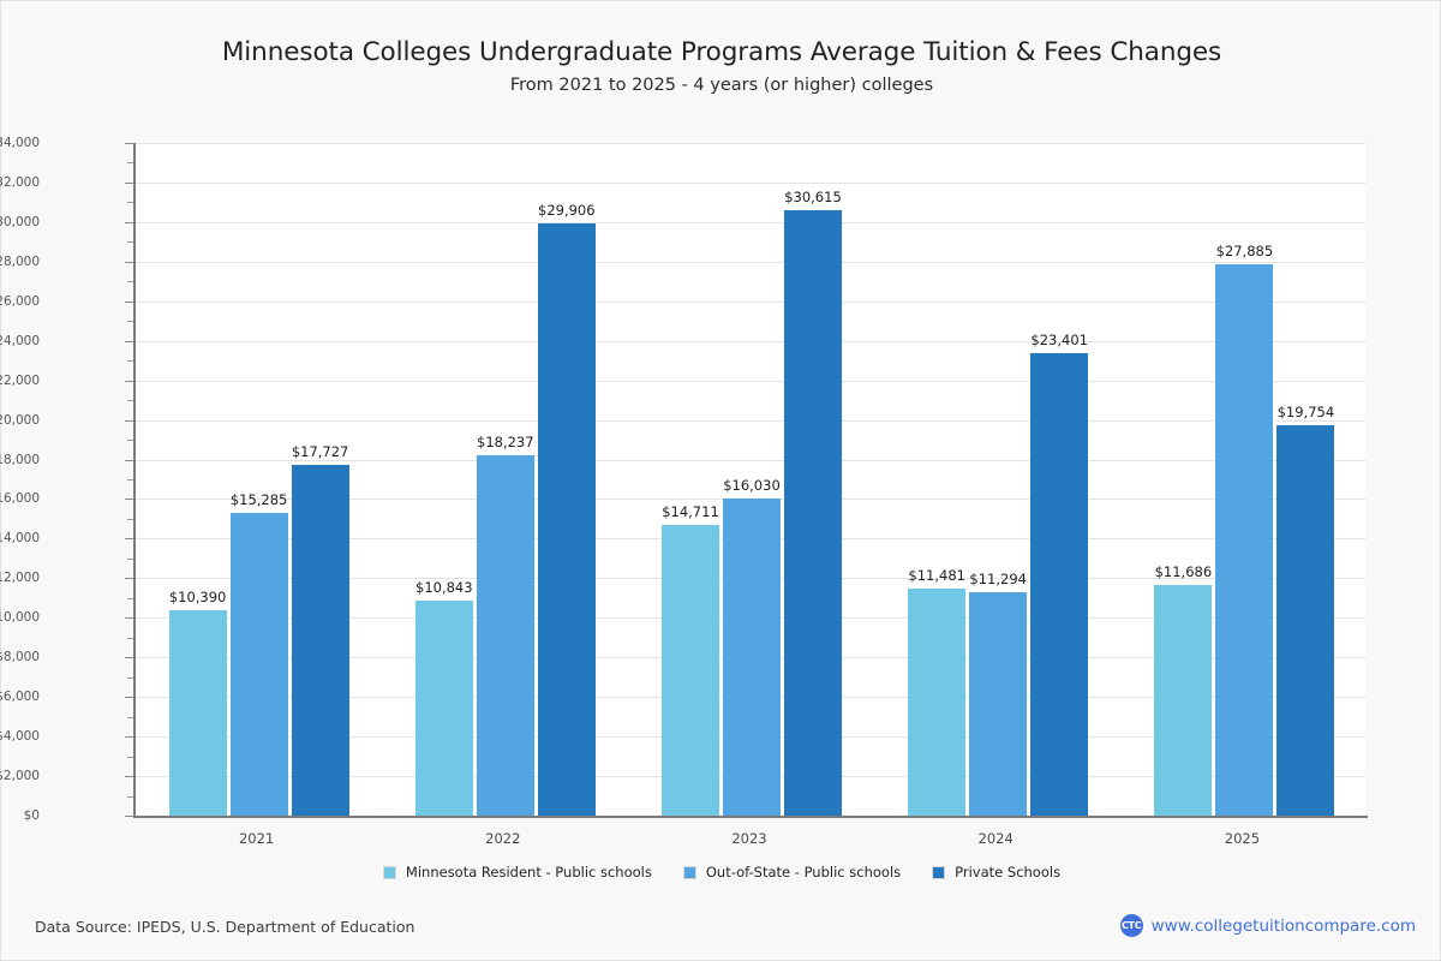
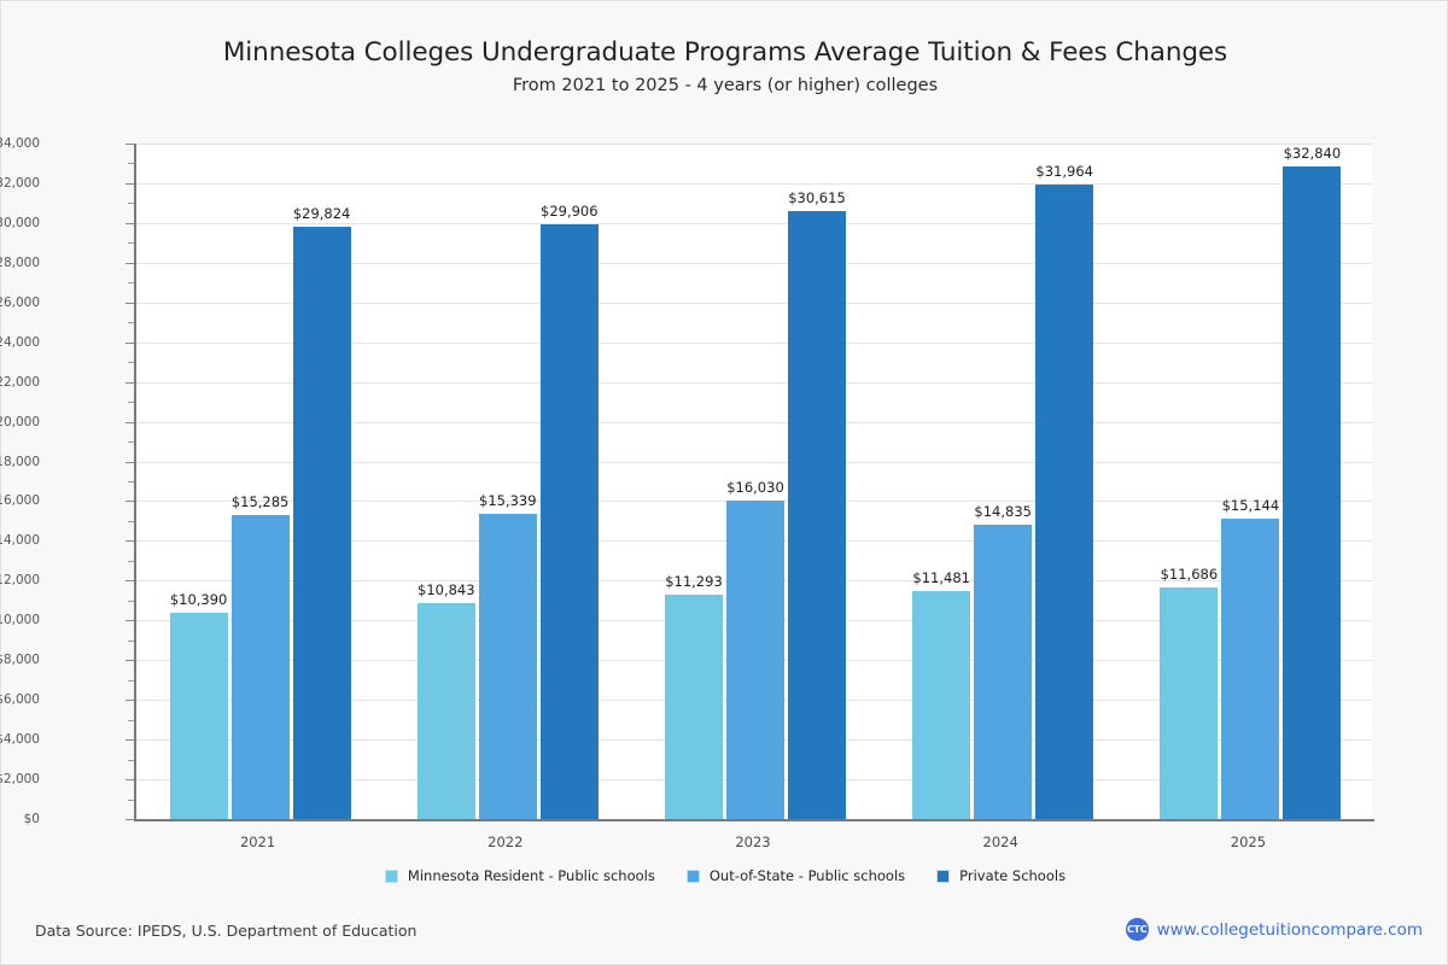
Private Schools/2021: $17,727 -> $29,824
Out-of-State - Public schools/2022: $18,237 -> $15,339
Minnesota Resident - Public schools/2023: $14,711 -> $11,293
Out-of-State - Public schools/2024: $11,294 -> $14,835
Private Schools/2024: $23,401 -> $31,964
Out-of-State - Public schools/2025: $27,885 -> $15,144
Private Schools/2025: $19,754 -> $32,840
